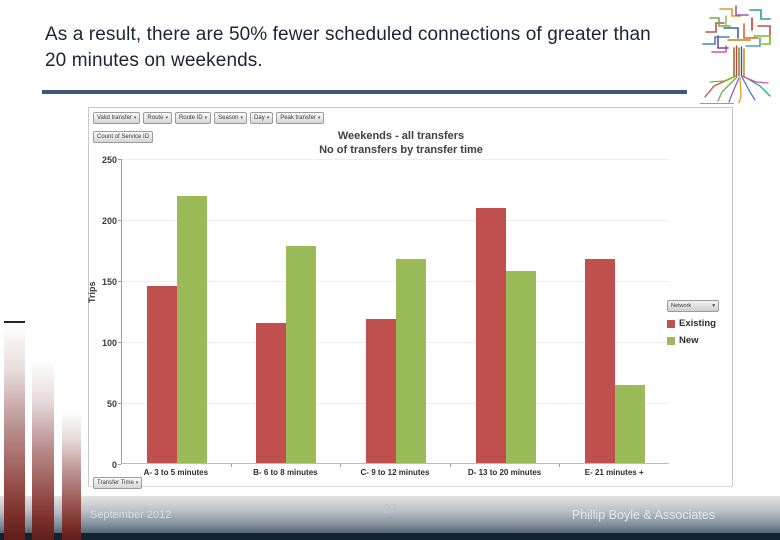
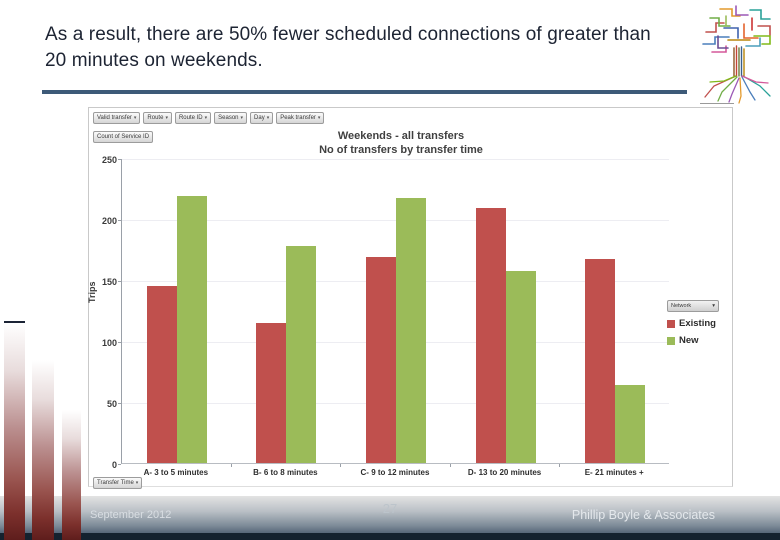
Existing/C- 9 to 12 minutes: 118 -> 169
New/C- 9 to 12 minutes: 167 -> 217
